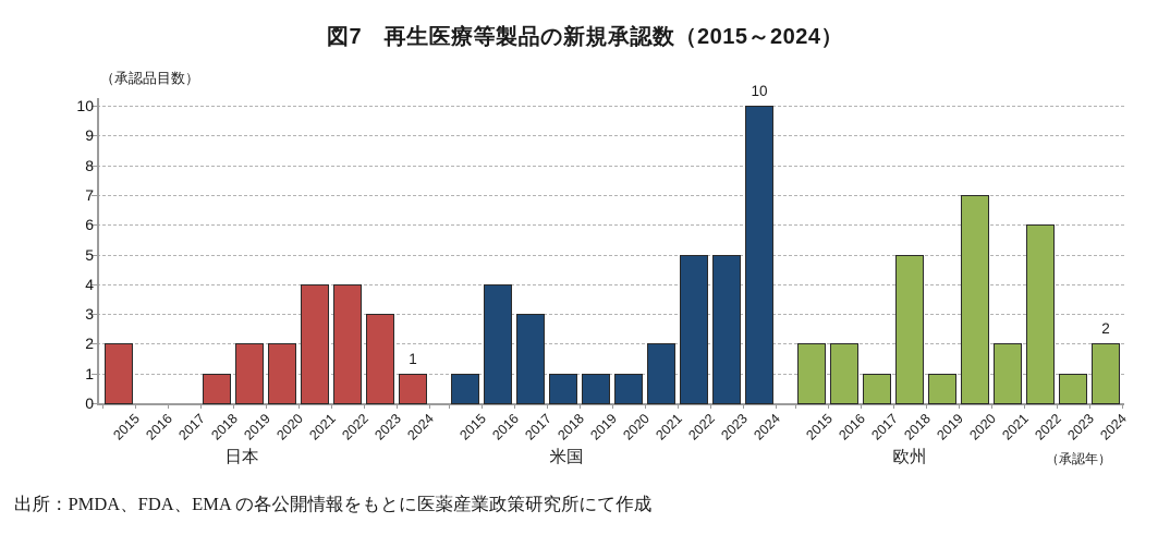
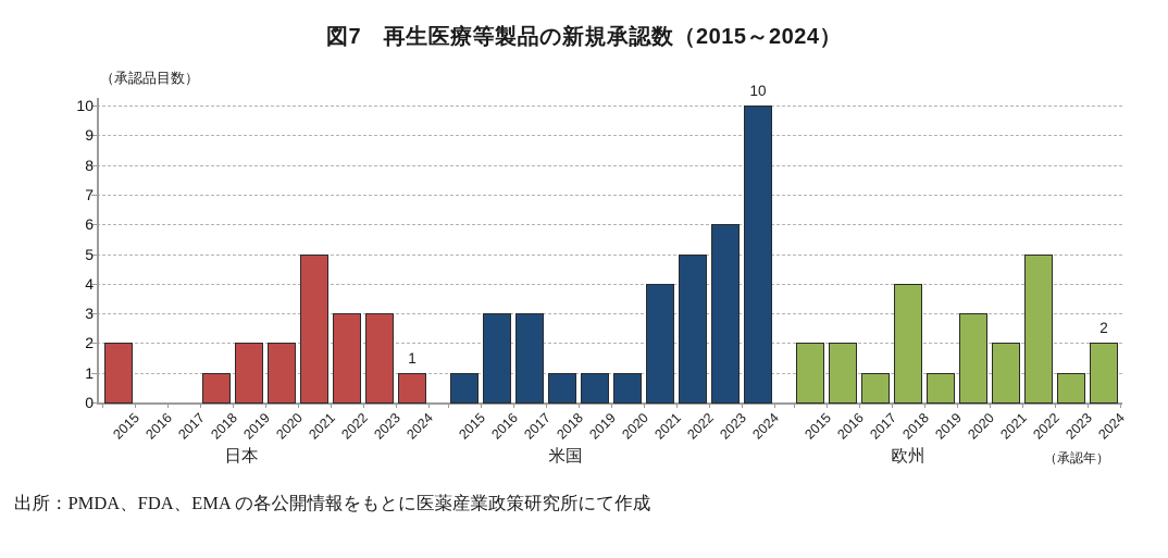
米国/2016: 4 -> 3
欧州/2018: 5 -> 4
欧州/2020: 7 -> 3
日本/2021: 4 -> 5
米国/2021: 2 -> 4
日本/2022: 4 -> 3
欧州/2022: 6 -> 5
米国/2023: 5 -> 6
